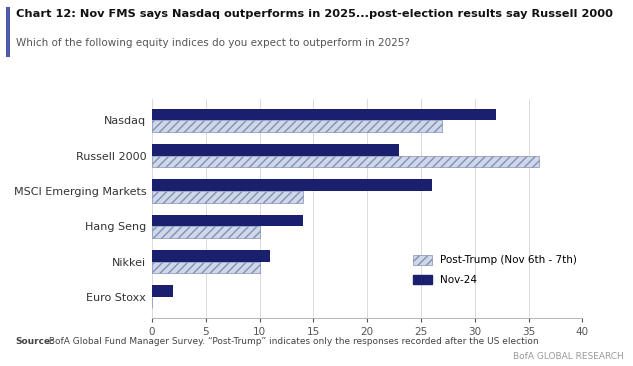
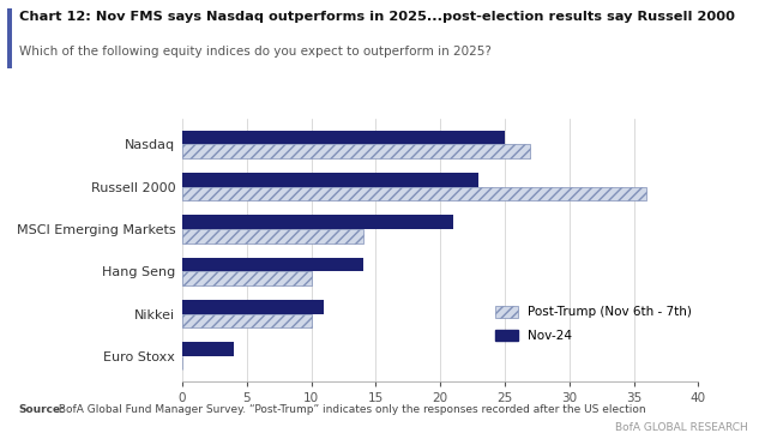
Nov-24/Nasdaq: 32 -> 25
Nov-24/MSCI Emerging Markets: 26 -> 21
Nov-24/Euro Stoxx: 2 -> 4
